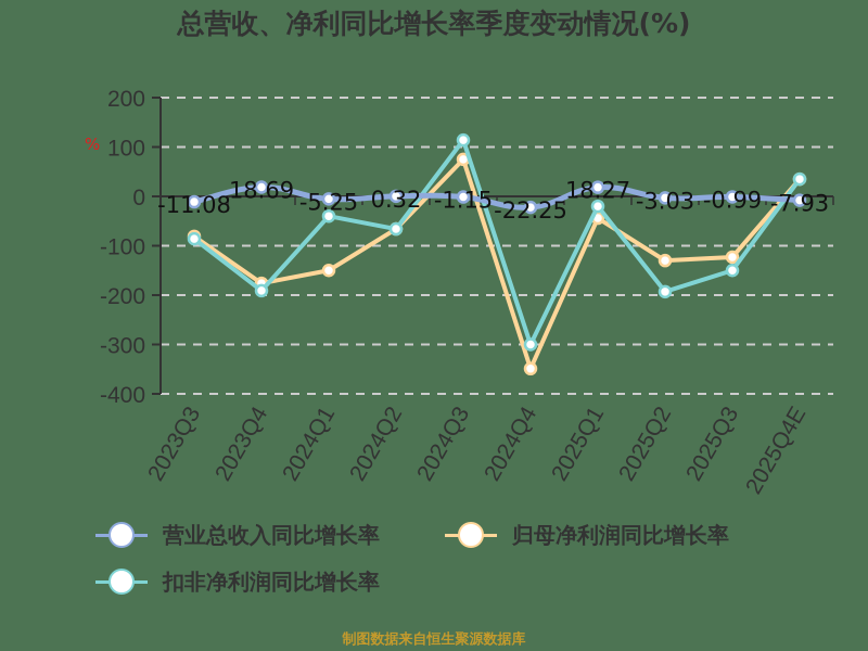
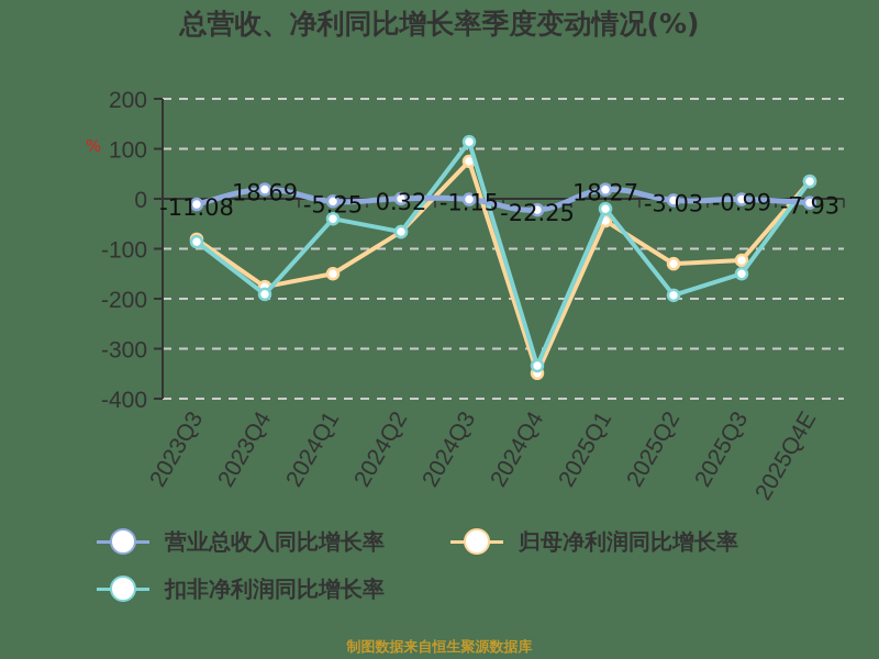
扣非净利润同比增长率/2024Q4: -300 -> -330
